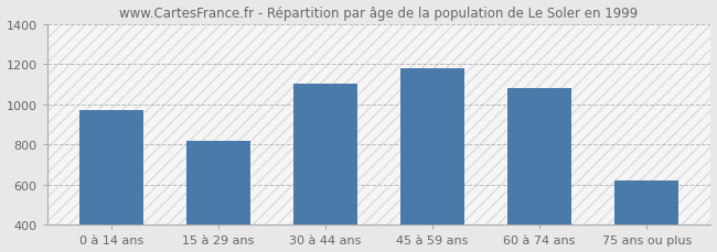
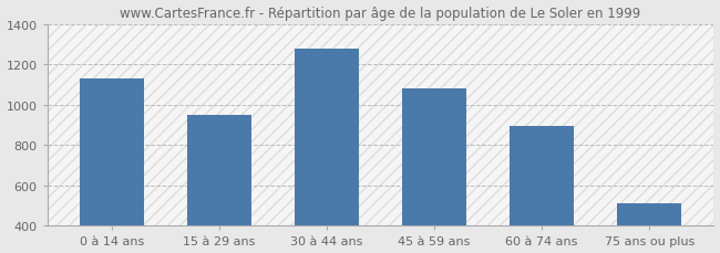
0 à 14 ans: 970 -> 1130
15 à 29 ans: 820 -> 950
30 à 44 ans: 1100 -> 1280
45 à 59 ans: 1180 -> 1080
60 à 74 ans: 1080 -> 900
75 ans ou plus: 620 -> 510
